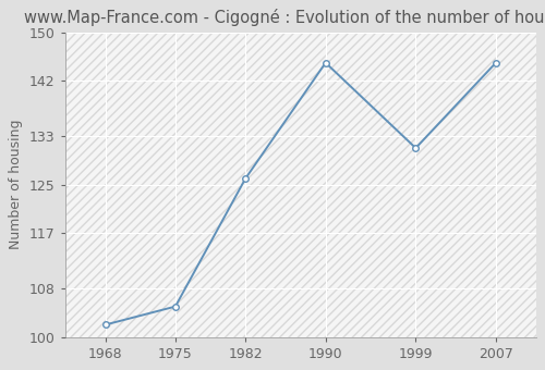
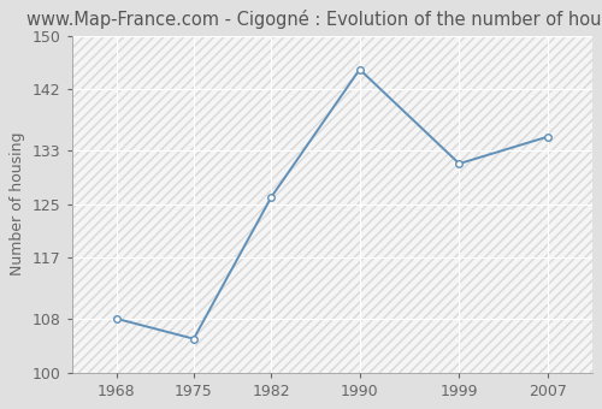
1968: 102 -> 108
2007: 145 -> 135
